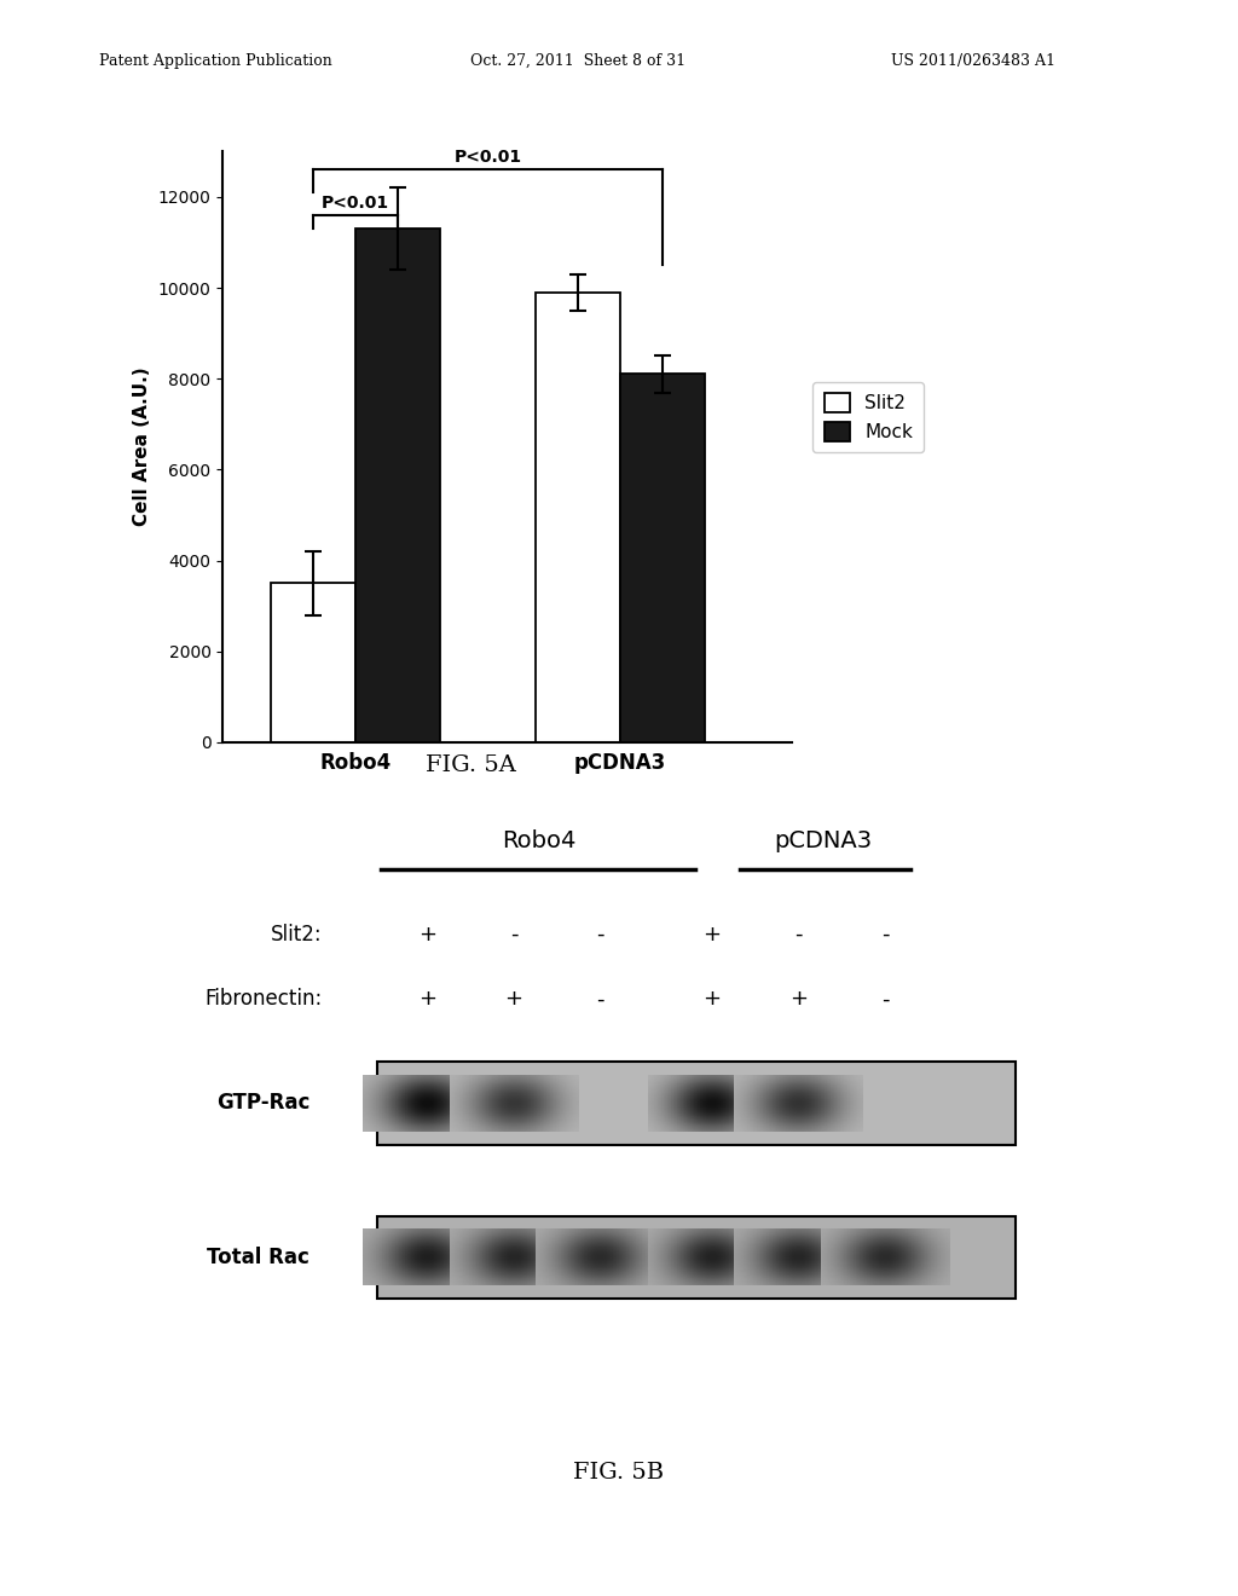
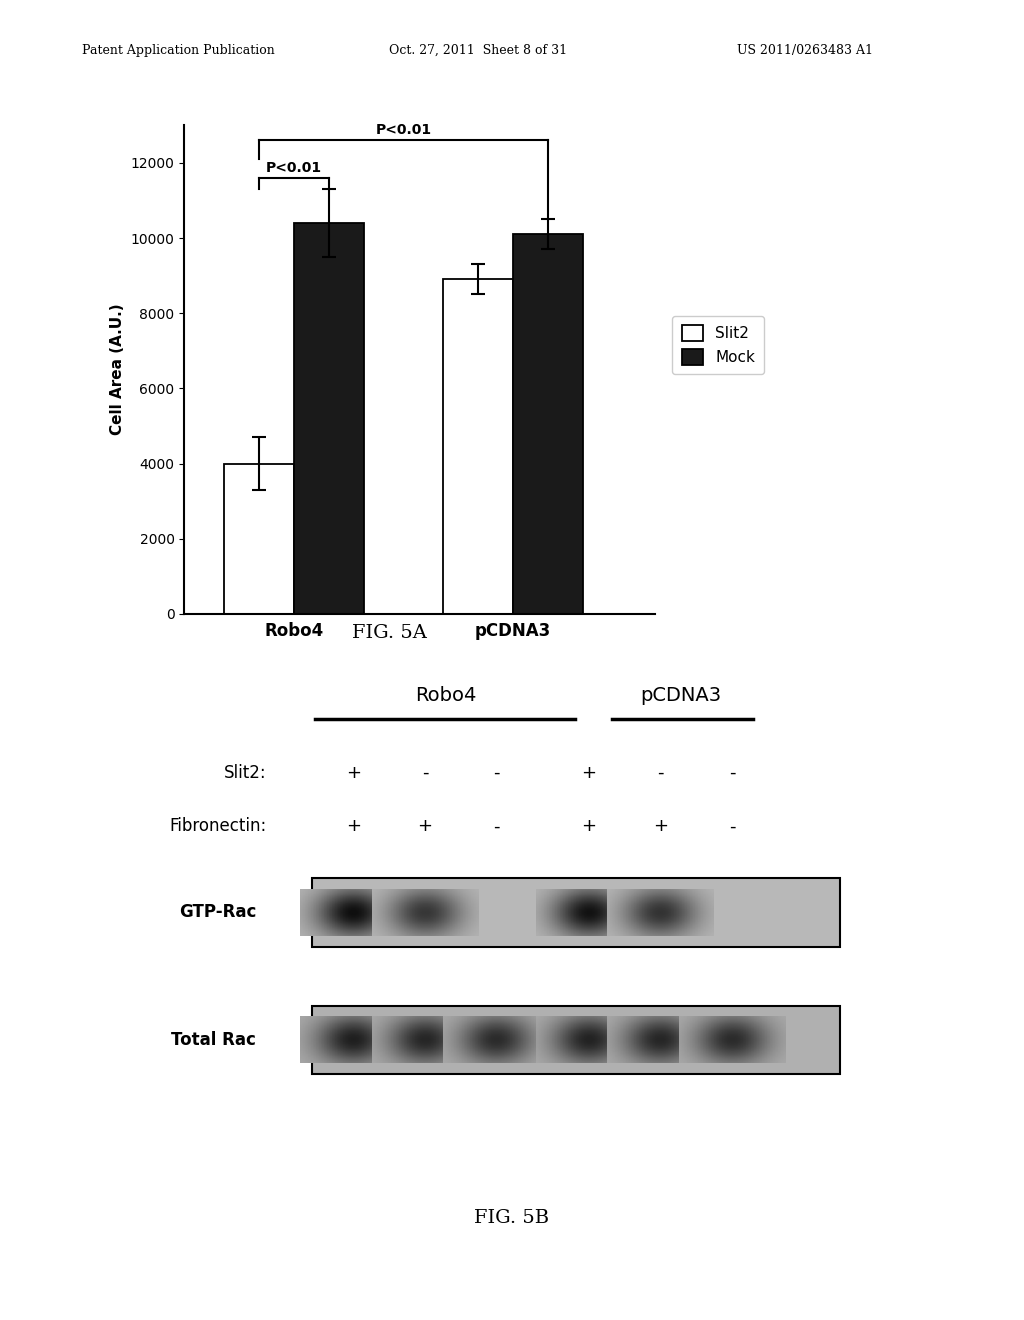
Slit2/Robo4: 3500 -> 4000
Mock/Robo4: 11300 -> 10400
Slit2/pCDNA3: 9900 -> 8900
Mock/pCDNA3: 8100 -> 10100
